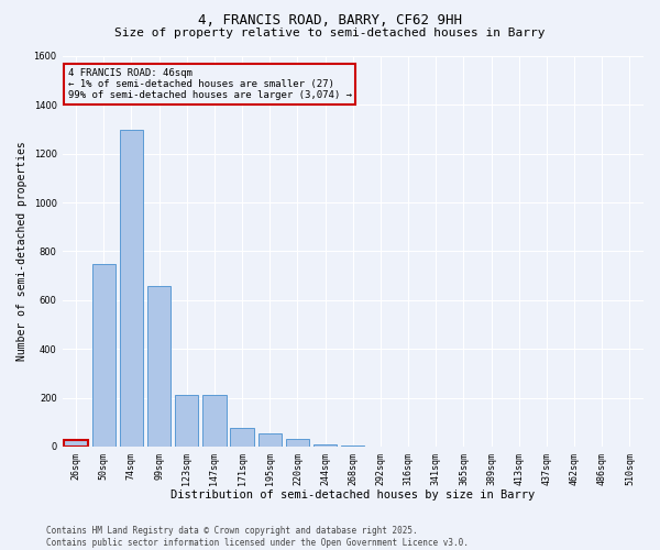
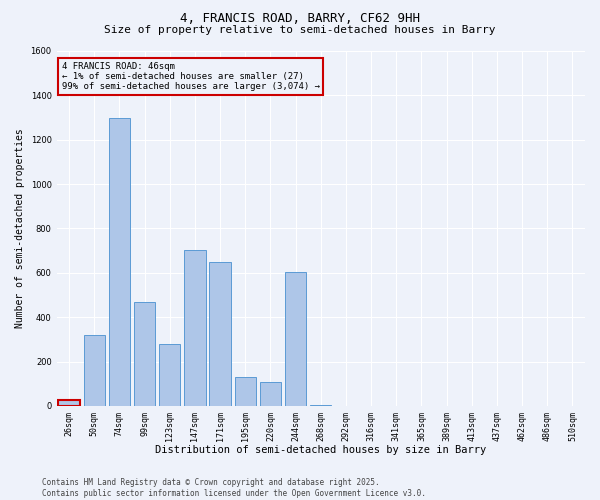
50sqm: 750 -> 320
99sqm: 660 -> 470
123sqm: 210 -> 280
147sqm: 210 -> 705
171sqm: 75 -> 650
195sqm: 55 -> 130
220sqm: 30 -> 110
244sqm: 10 -> 605
